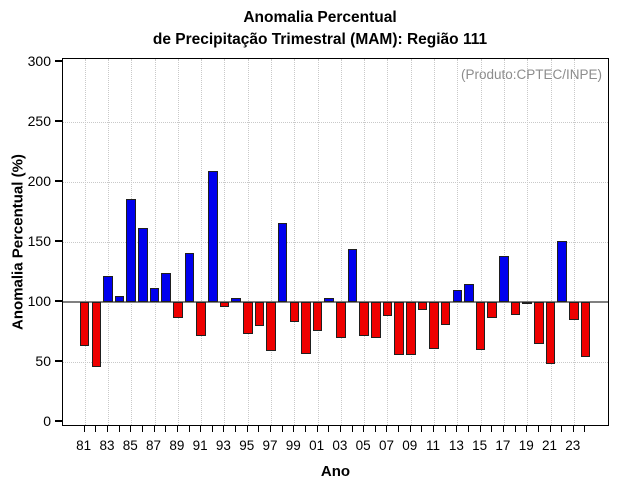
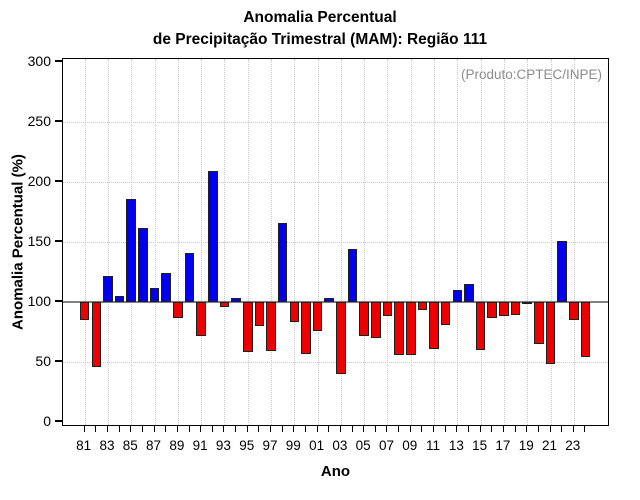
81: 63 -> 85
95: 73 -> 58
03: 70 -> 40
17: 138 -> 88
